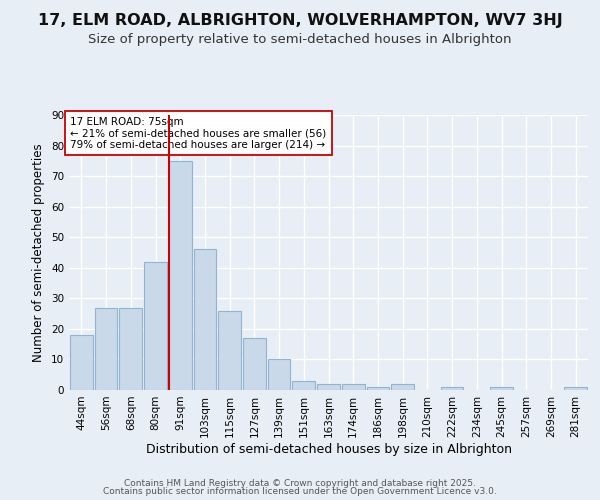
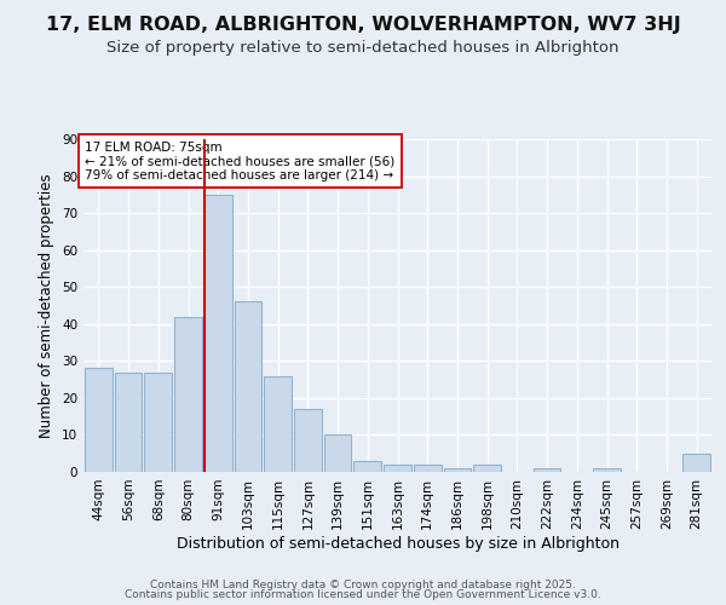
44sqm: 18 -> 28
281sqm: 1 -> 5
